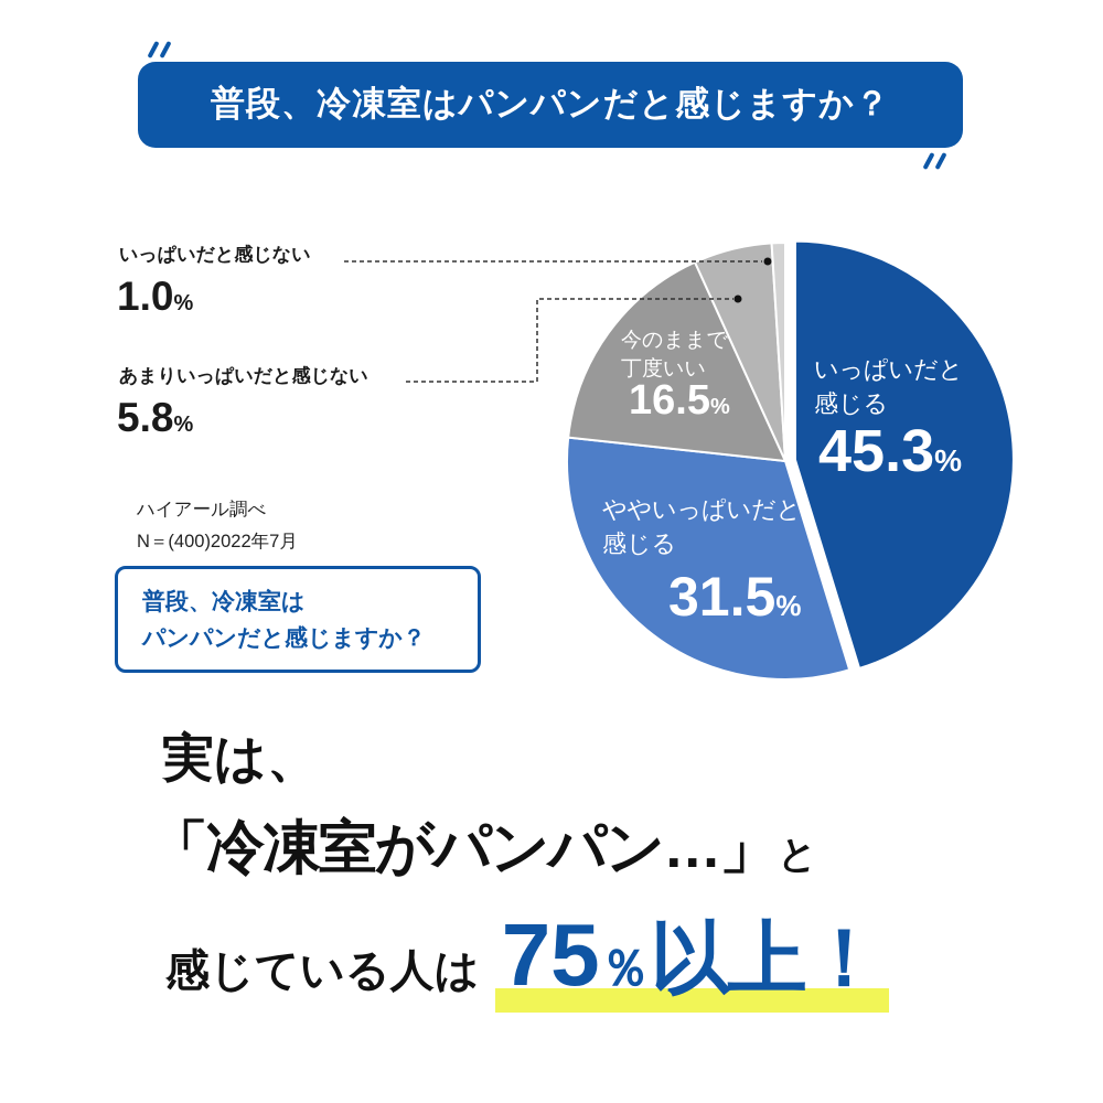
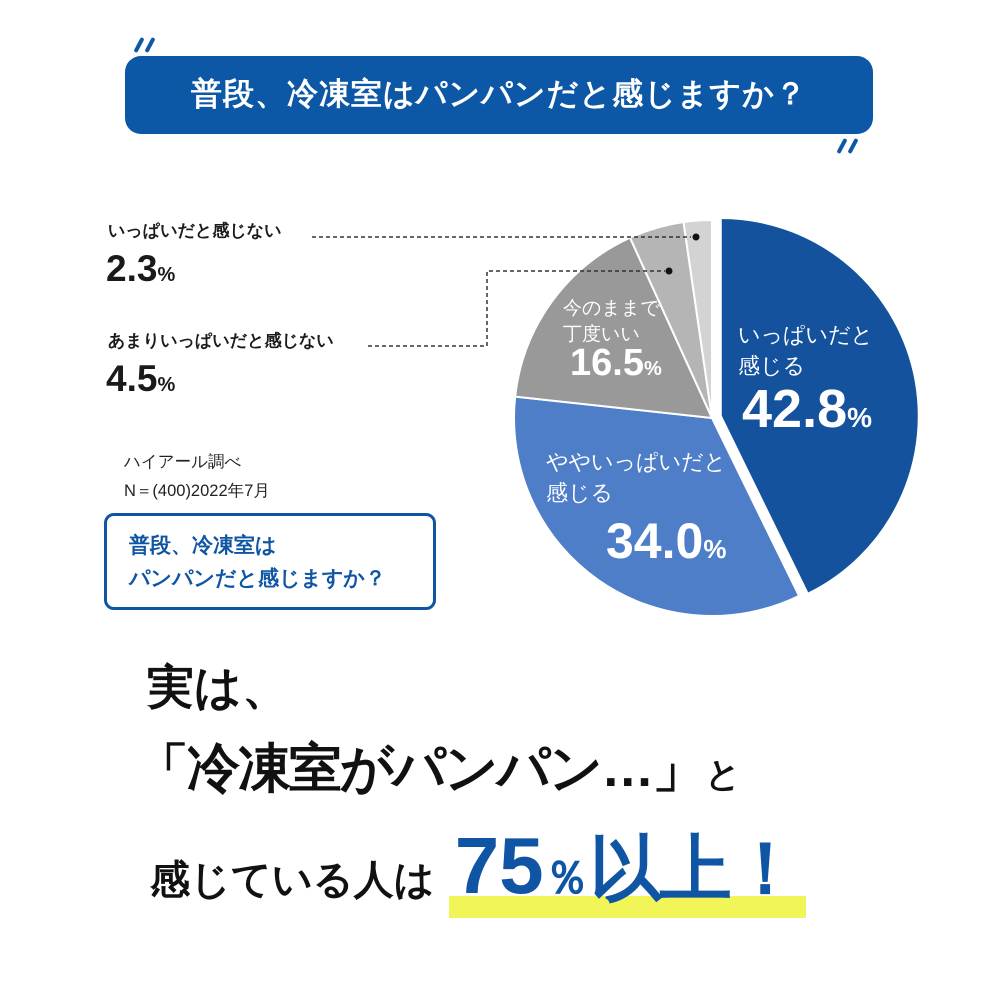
いっぱいだと感じる: 45.3 -> 42.8
ややいっぱいだと感じる: 31.5 -> 34.0
あまりいっぱいだと感じない: 5.8 -> 4.5
いっぱいだと感じない: 1.0 -> 2.3
